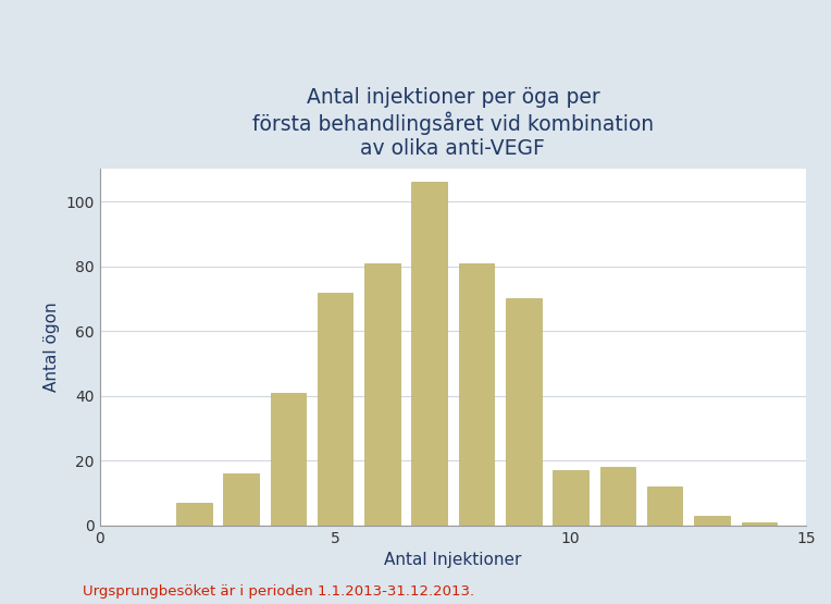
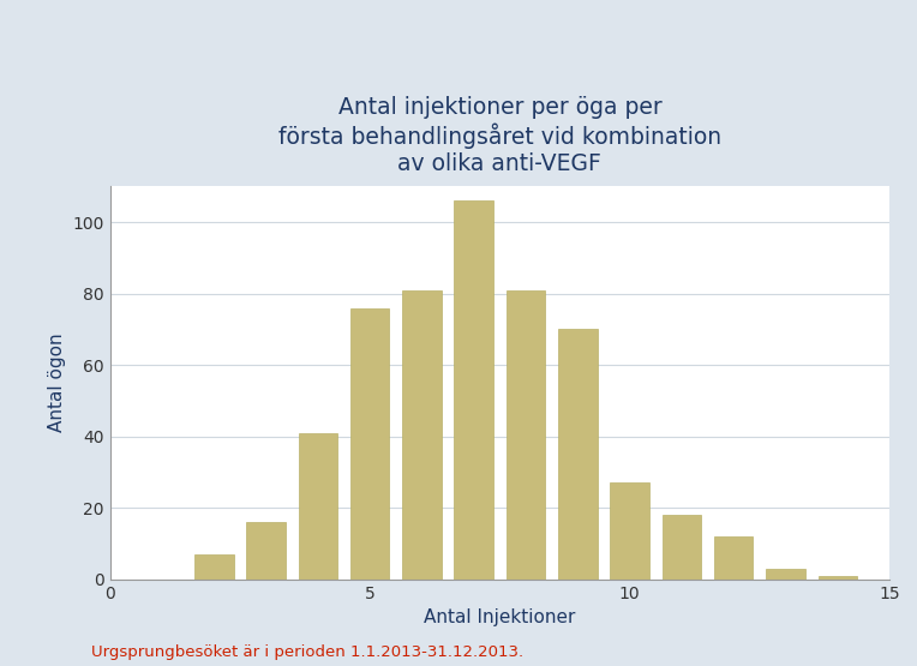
5: 72 -> 76
10: 17 -> 27
